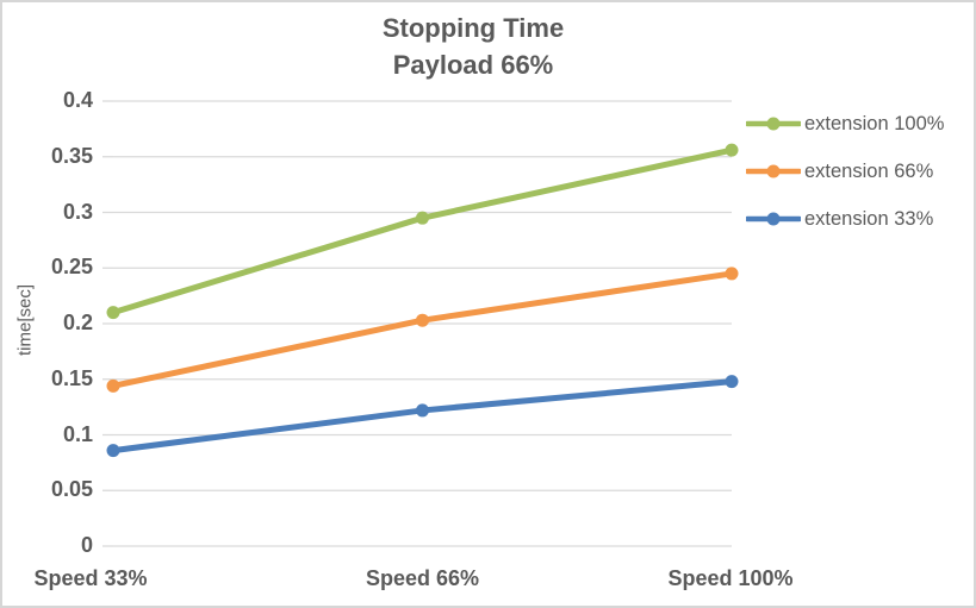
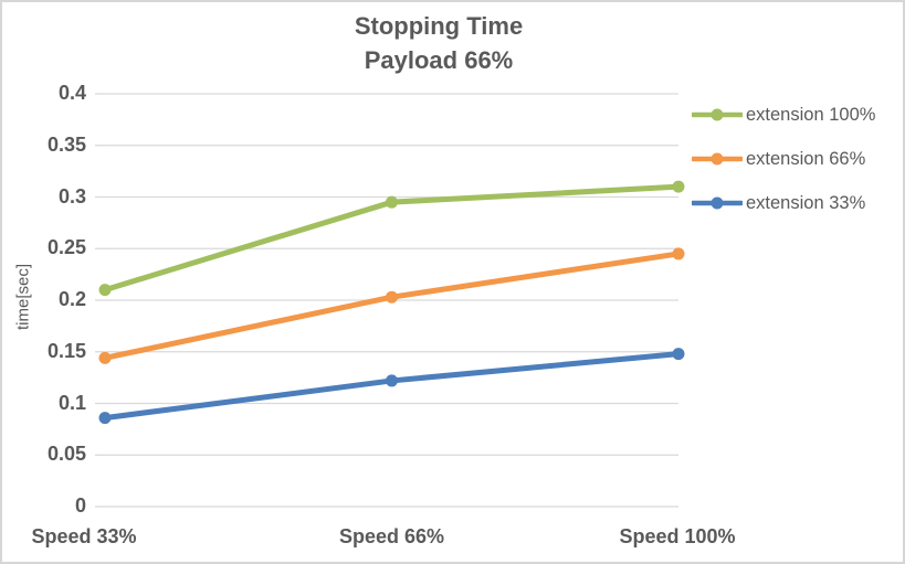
extension 100%/Speed 100%: 0.36 -> 0.31
